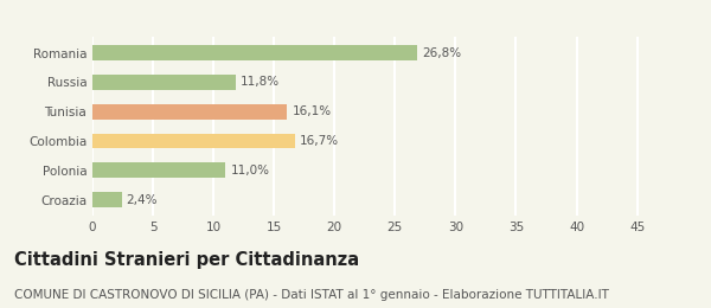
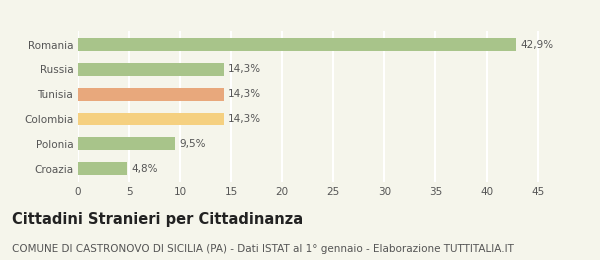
Romania: 26,8% -> 42,9%
Russia: 11,8% -> 14,3%
Tunisia: 16,1% -> 14,3%
Colombia: 16,7% -> 14,3%
Polonia: 11,0% -> 9,5%
Croazia: 2,4% -> 4,8%
